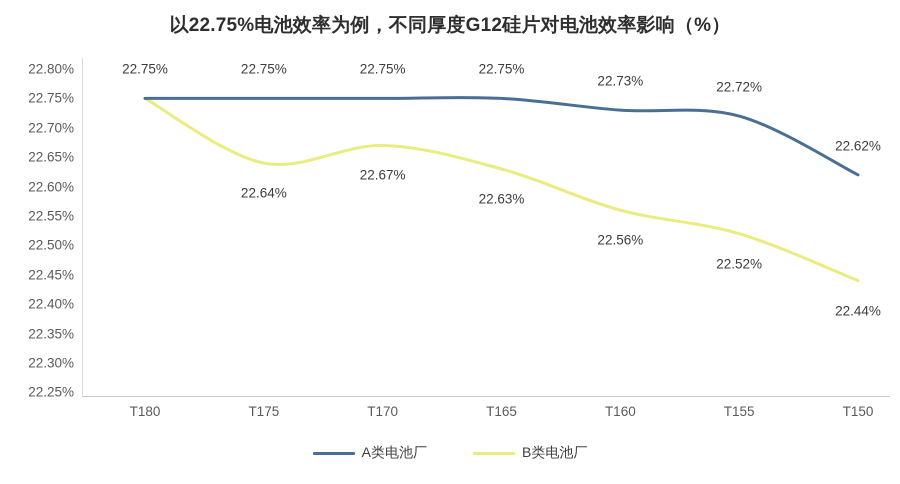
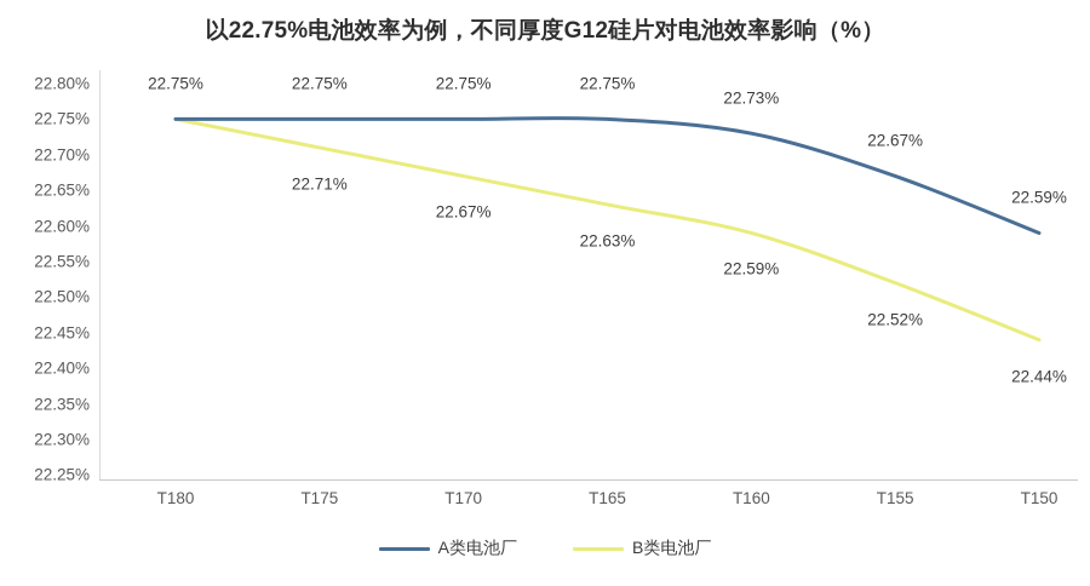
B类电池厂/T175: 22.64% -> 22.71%
B类电池厂/T160: 22.56% -> 22.59%
A类电池厂/T155: 22.72% -> 22.67%
A类电池厂/T150: 22.62% -> 22.59%
